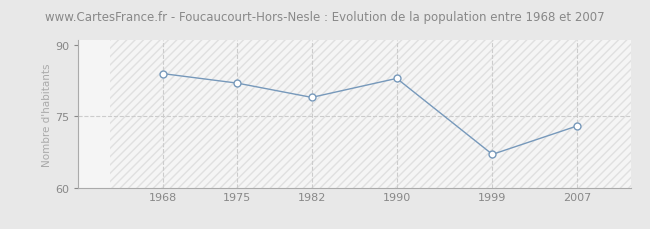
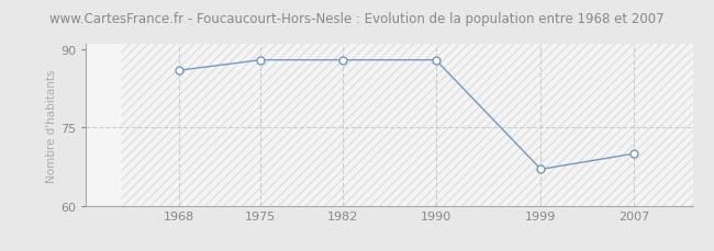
1968: 84 -> 86
1975: 82 -> 88
1982: 79 -> 88
1990: 83 -> 88
2007: 73 -> 70
